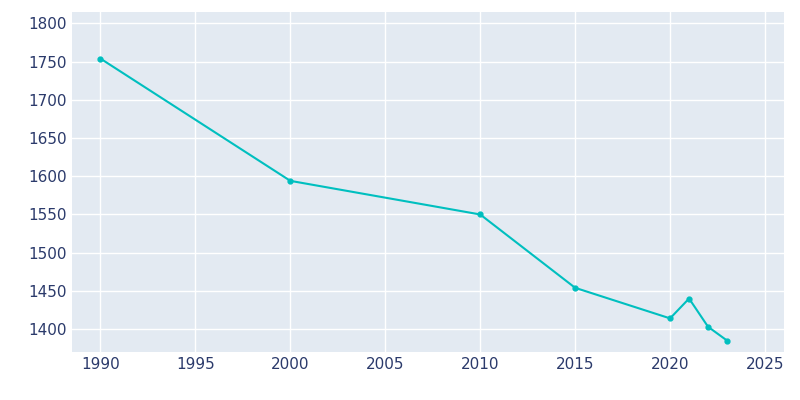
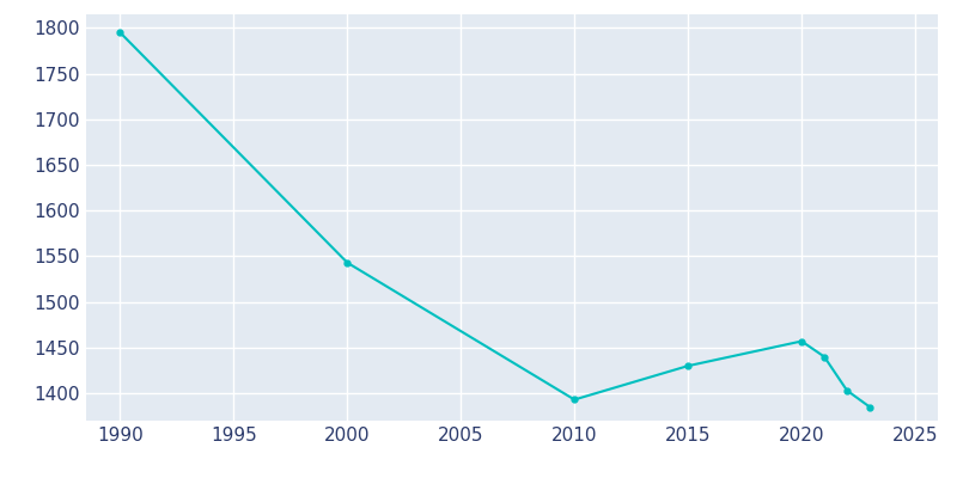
1990: 1754 -> 1795
2000: 1594 -> 1543
2010: 1550 -> 1393
2015: 1454 -> 1430
2020: 1414 -> 1457
